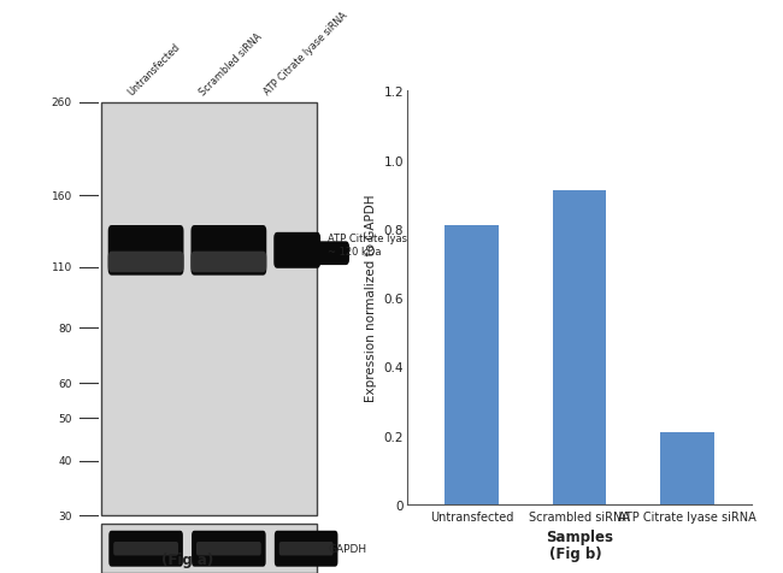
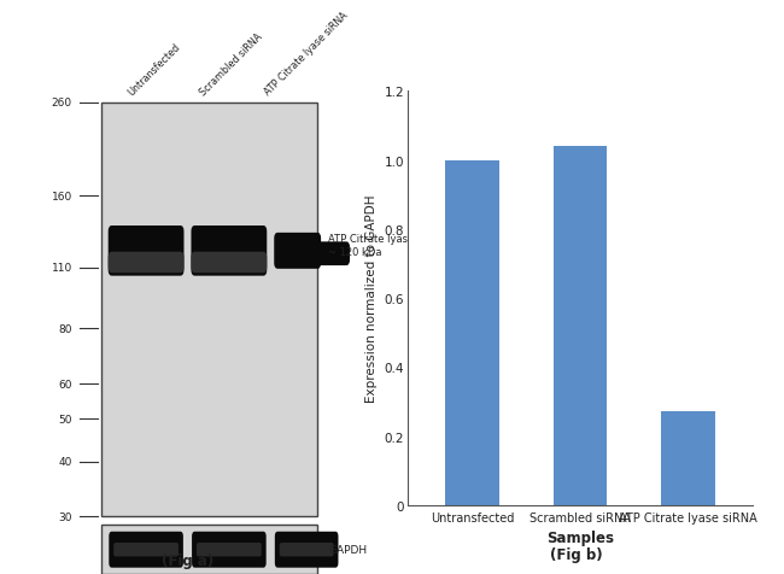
Untransfected: 0.81 -> 1.00
Scrambled siRNA: 0.91 -> 1.04
ATP Citrate lyase siRNA: 0.21 -> 0.27
